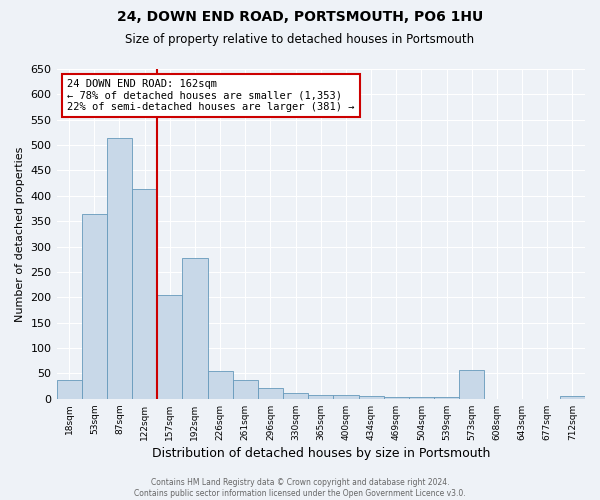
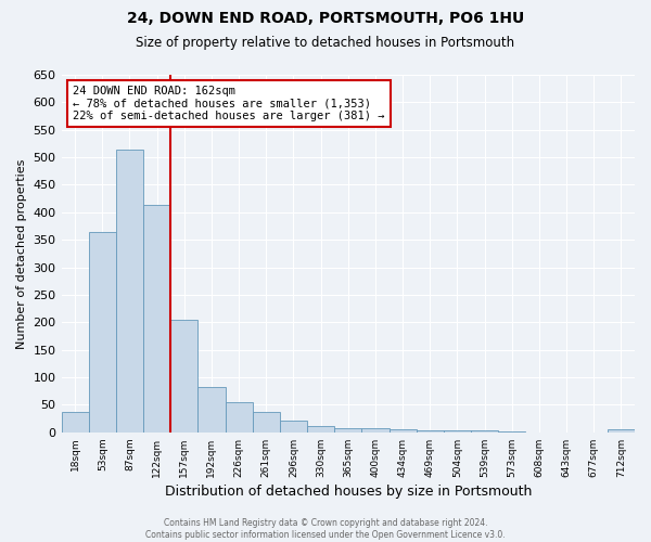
192sqm: 278 -> 83
573sqm: 56 -> 1
